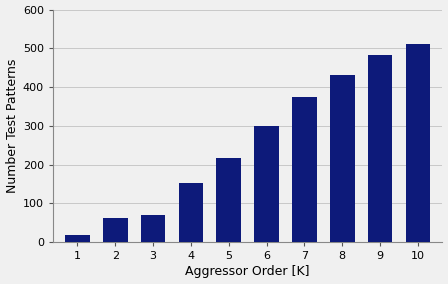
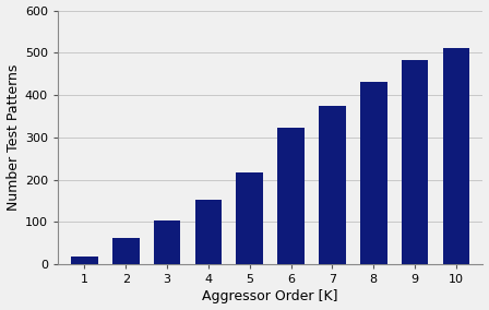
3: 70 -> 105
6: 300 -> 322
